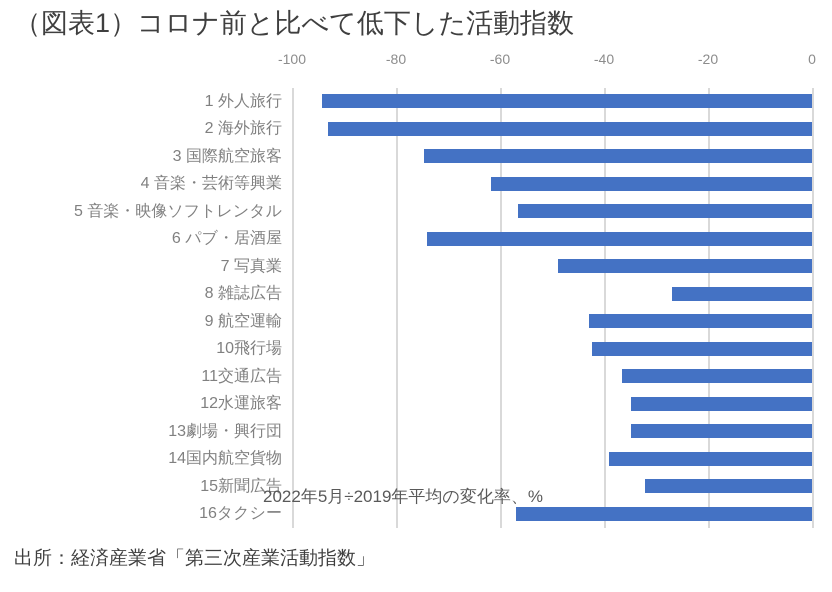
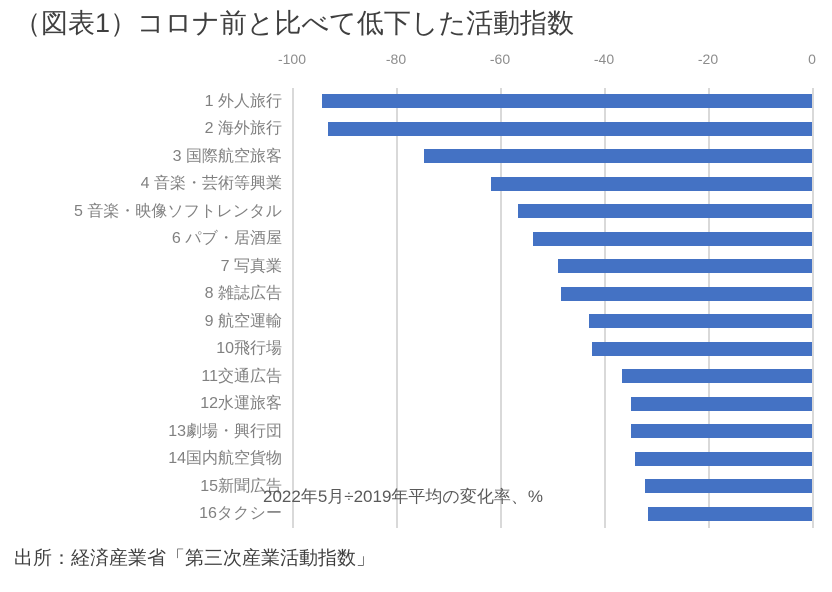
6 パブ・居酒屋: -74 -> -54
8 雑誌広告: -27 -> -48
14国内航空貨物: -39 -> -34
16タクシー: -57 -> -32
